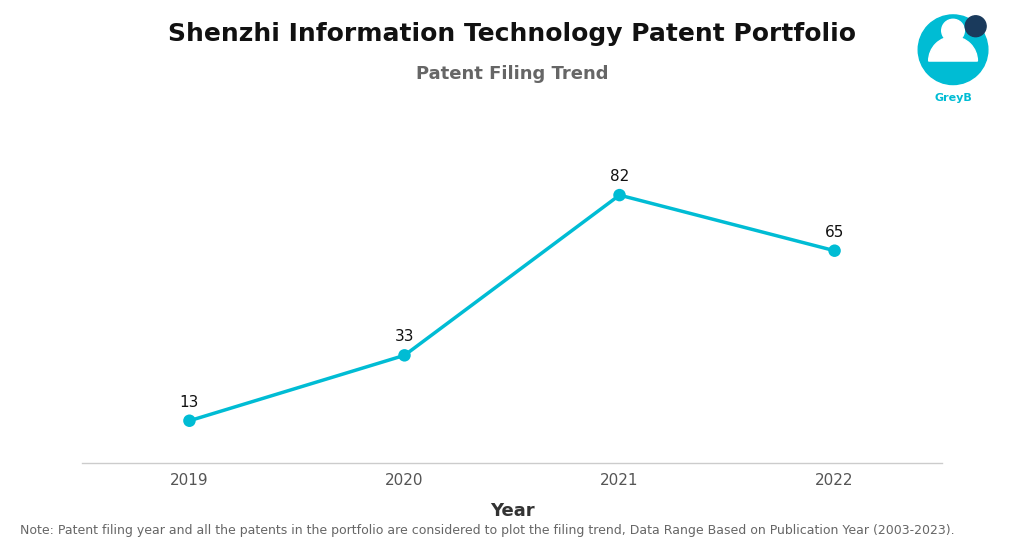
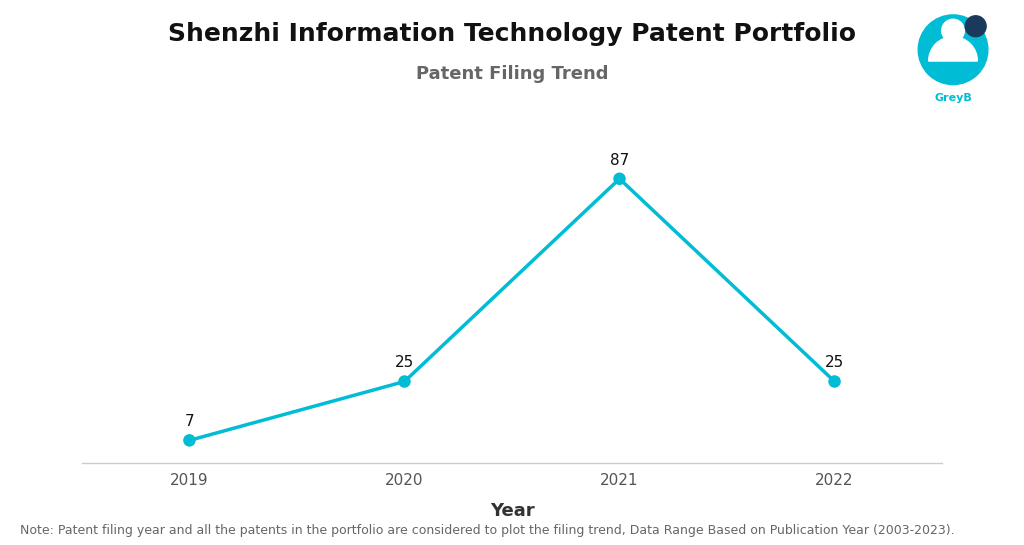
2019: 13 -> 7
2020: 33 -> 25
2021: 82 -> 87
2022: 65 -> 25
